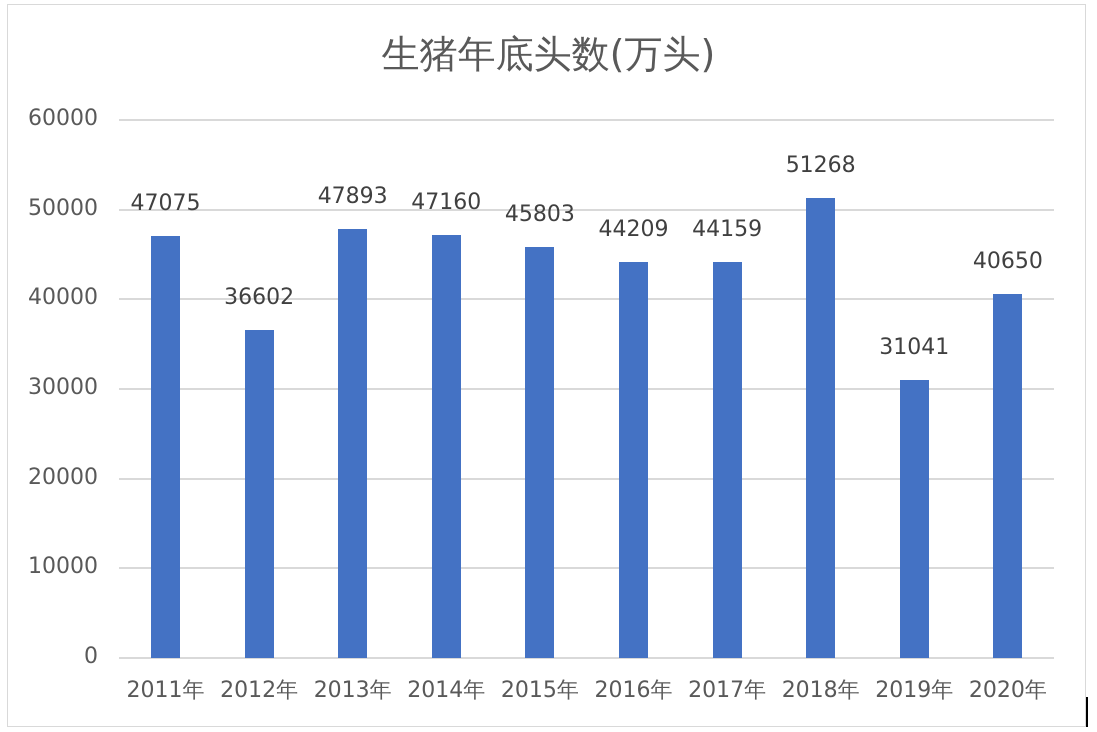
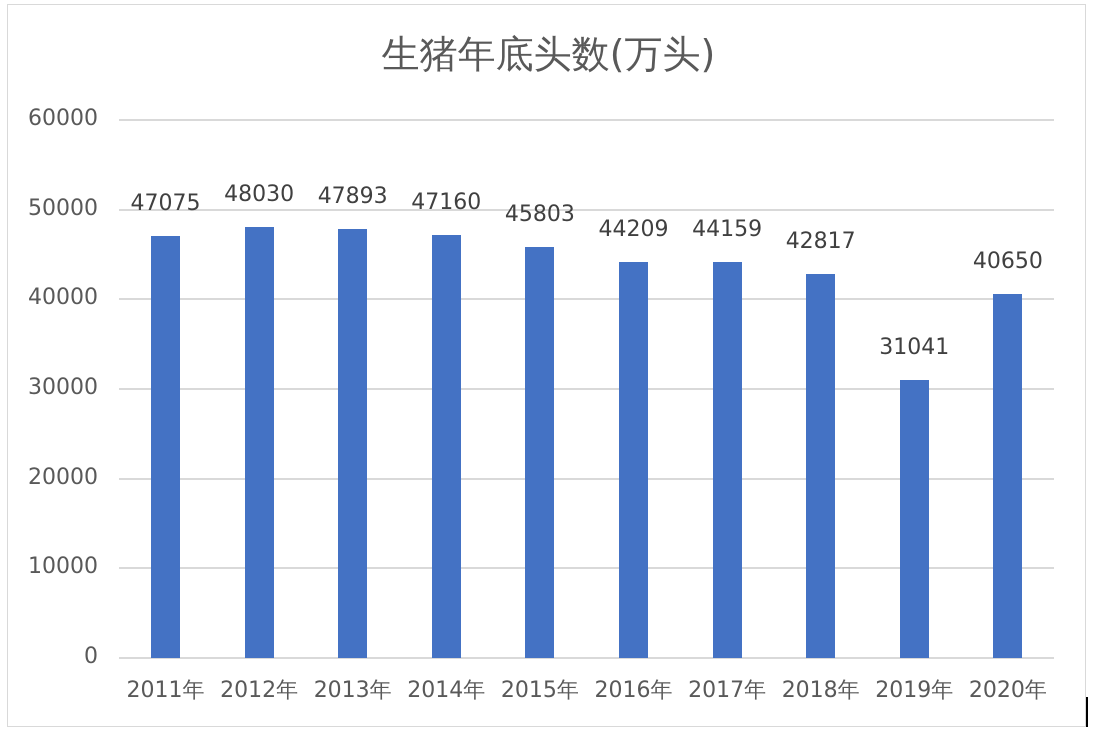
2012年: 36602 -> 48030
2018年: 51268 -> 42817
